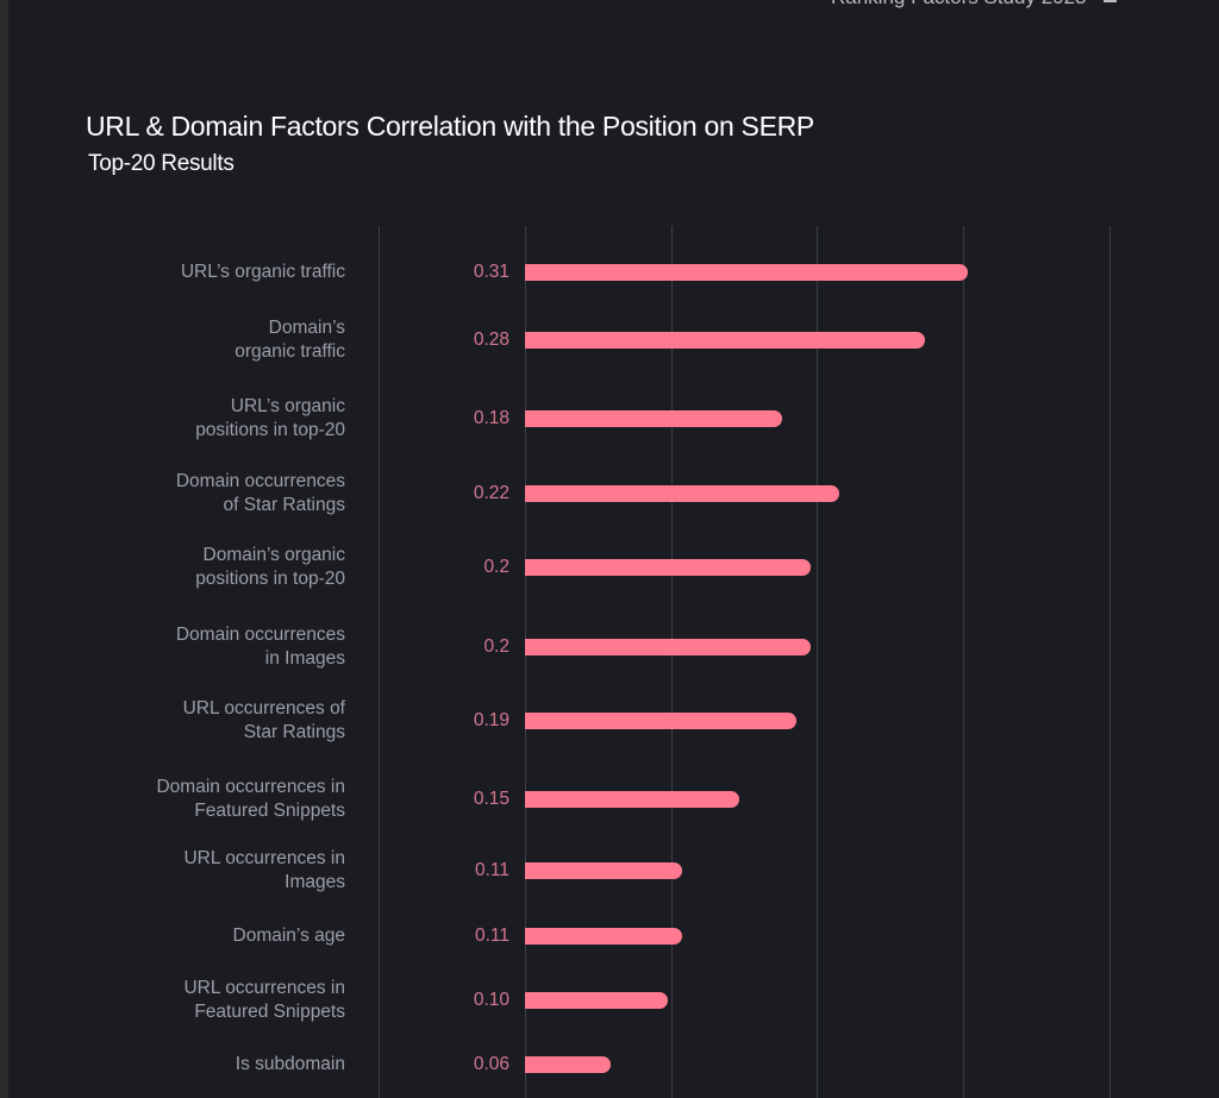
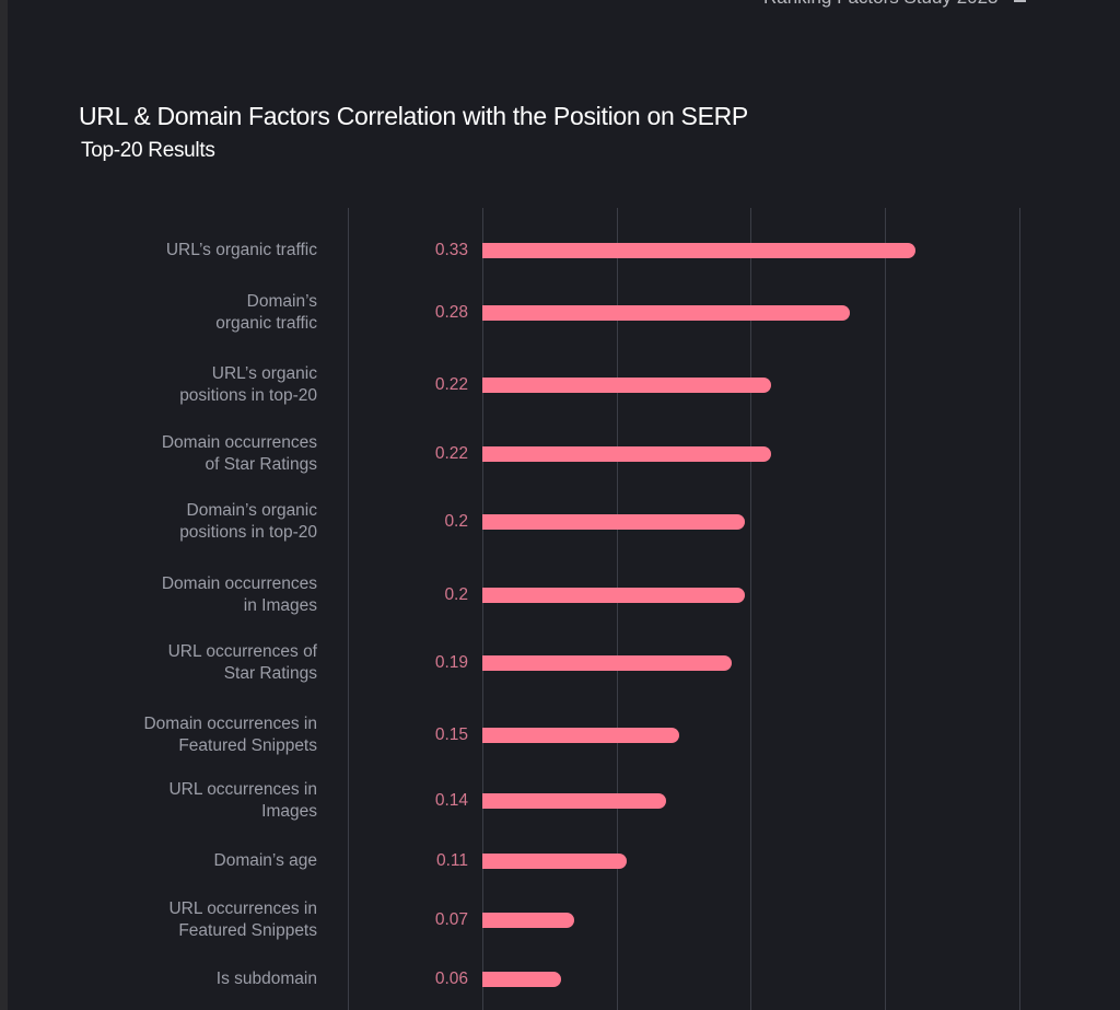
URL’s organic traffic: 0.31 -> 0.33
URL’s organic positions in top-20: 0.18 -> 0.22
URL occurrences in Images: 0.11 -> 0.14
URL occurrences in Featured Snippets: 0.10 -> 0.07
